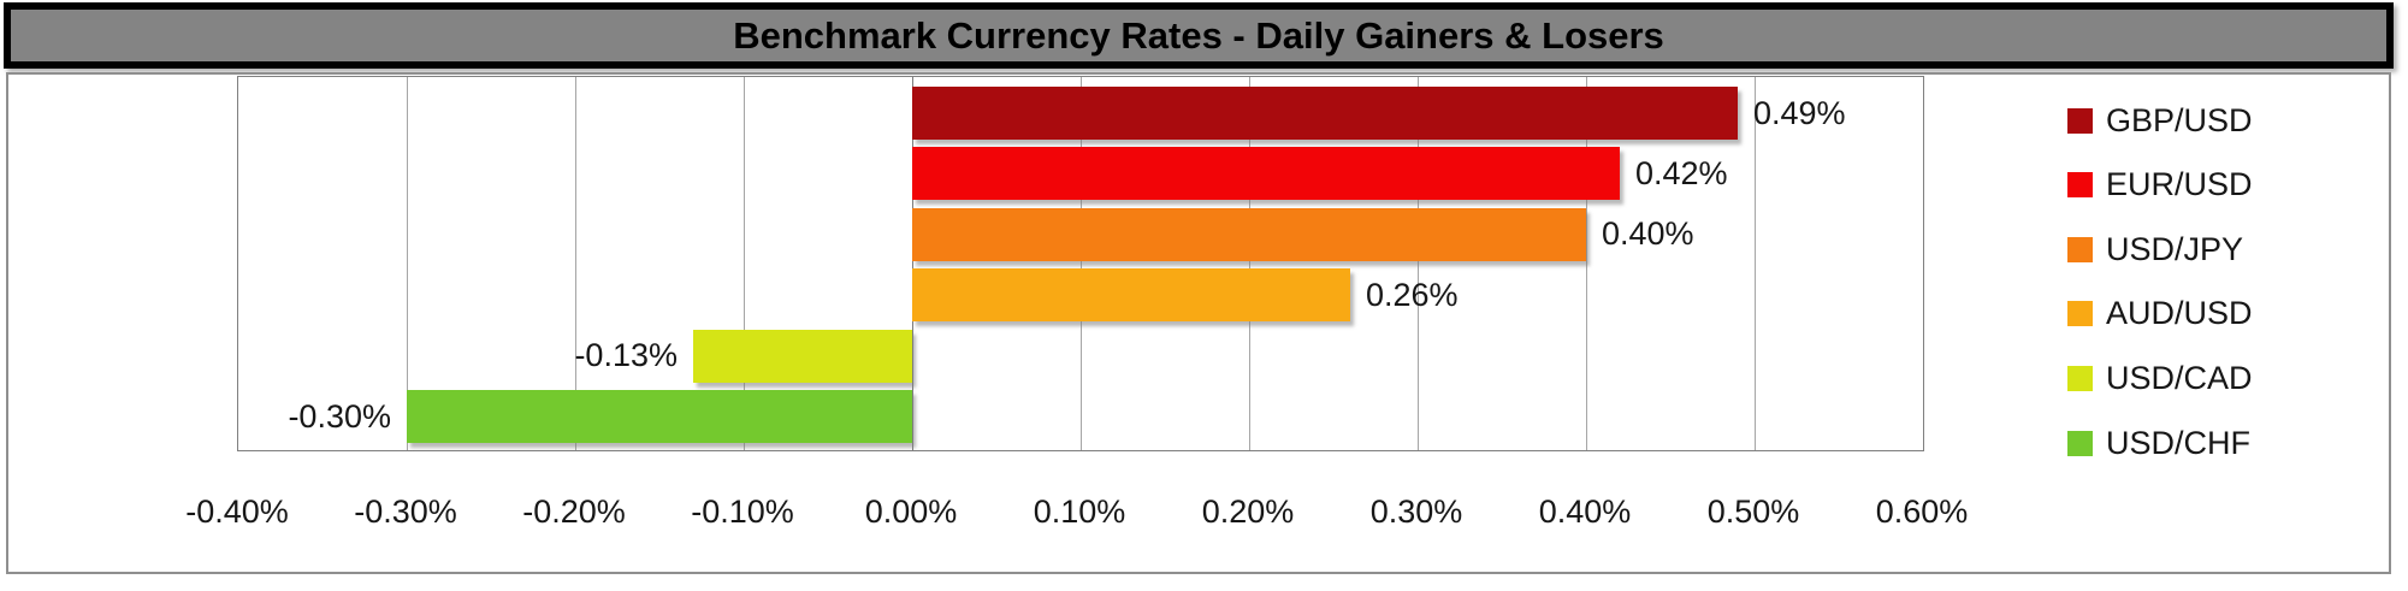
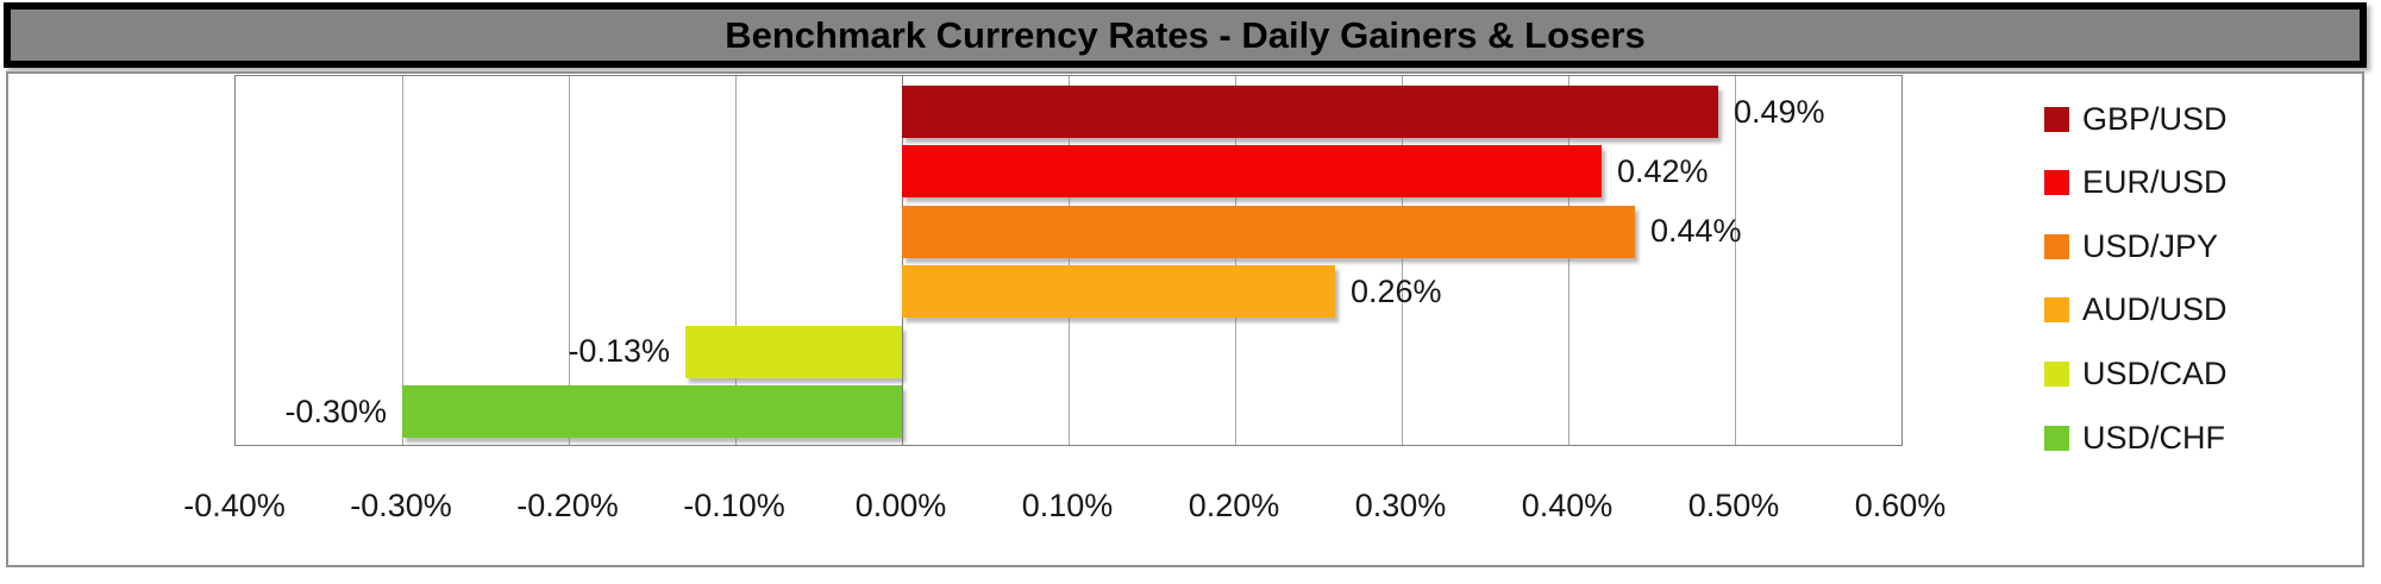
USD/JPY: 0.40% -> 0.44%
